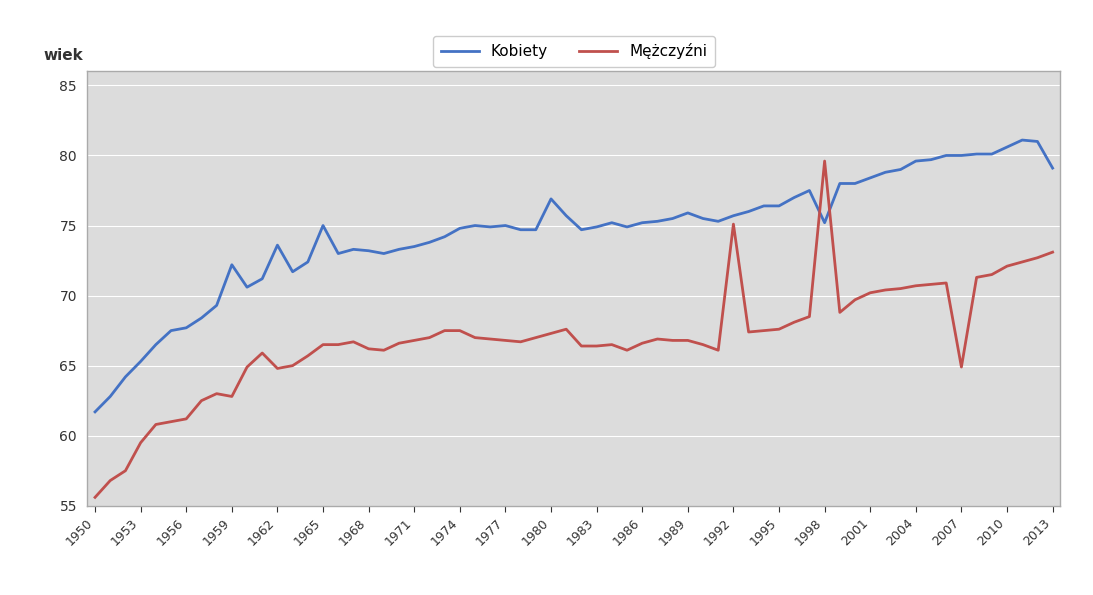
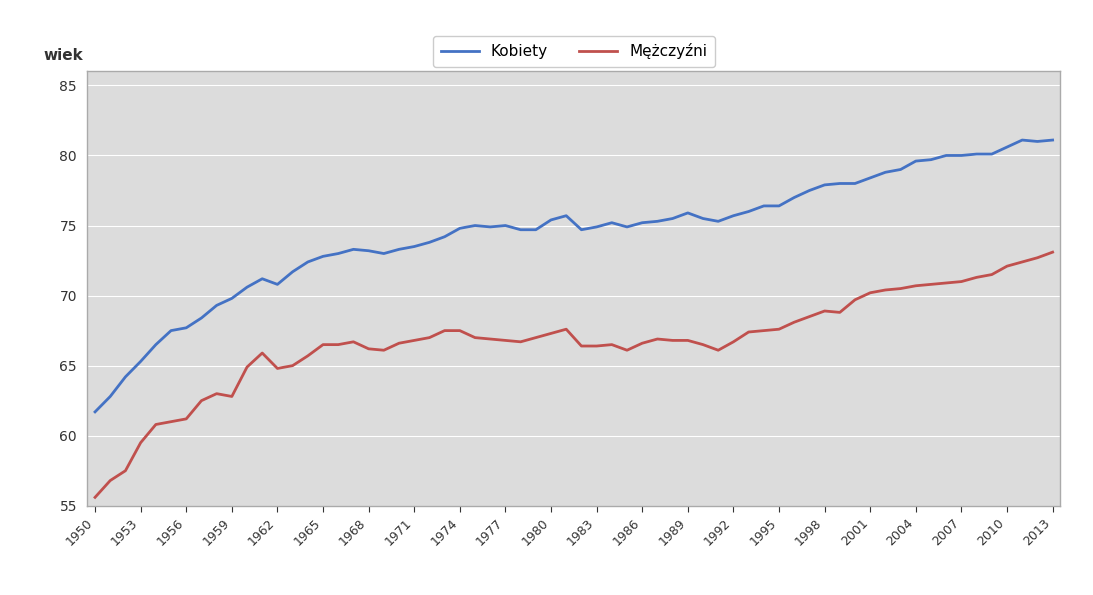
Kobiety/1959: 72.2 -> 69.8
Kobiety/1962: 73.6 -> 70.8
Kobiety/1965: 75.0 -> 72.8
Kobiety/1980: 76.9 -> 75.4
Mężczyźni/1992: 75.1 -> 66.7
Kobiety/1998: 75.2 -> 77.9
Mężczyźni/1998: 79.6 -> 68.9
Mężczyźni/2007: 64.9 -> 71.0
Kobiety/2013: 79.1 -> 81.1
